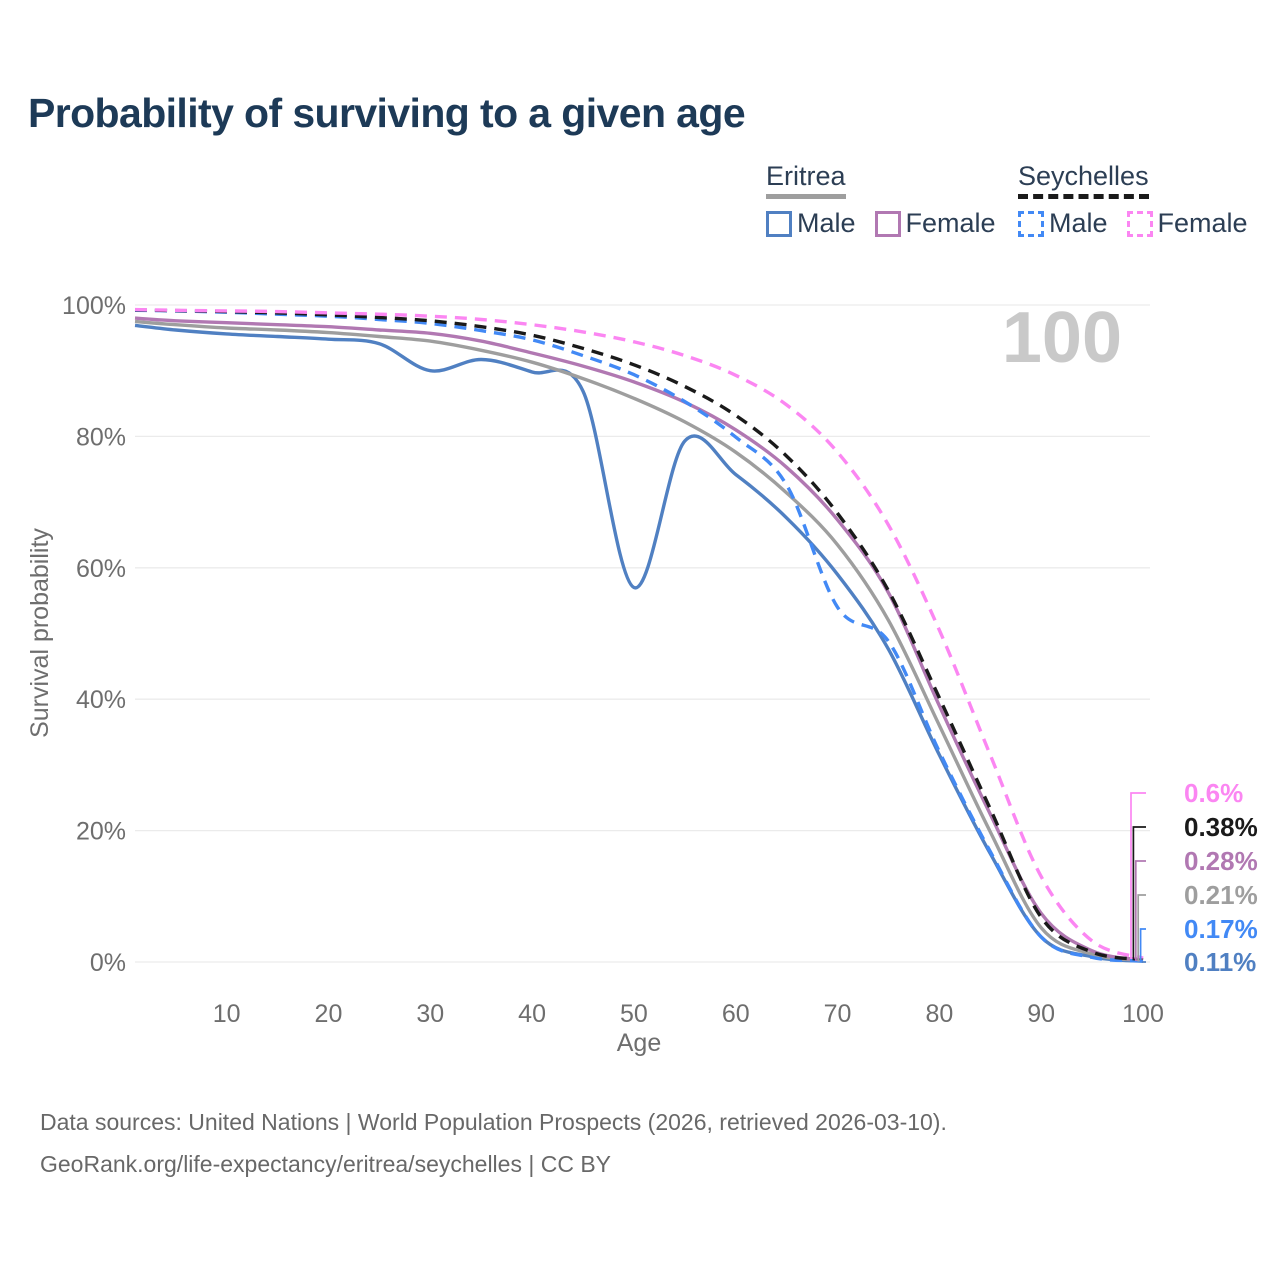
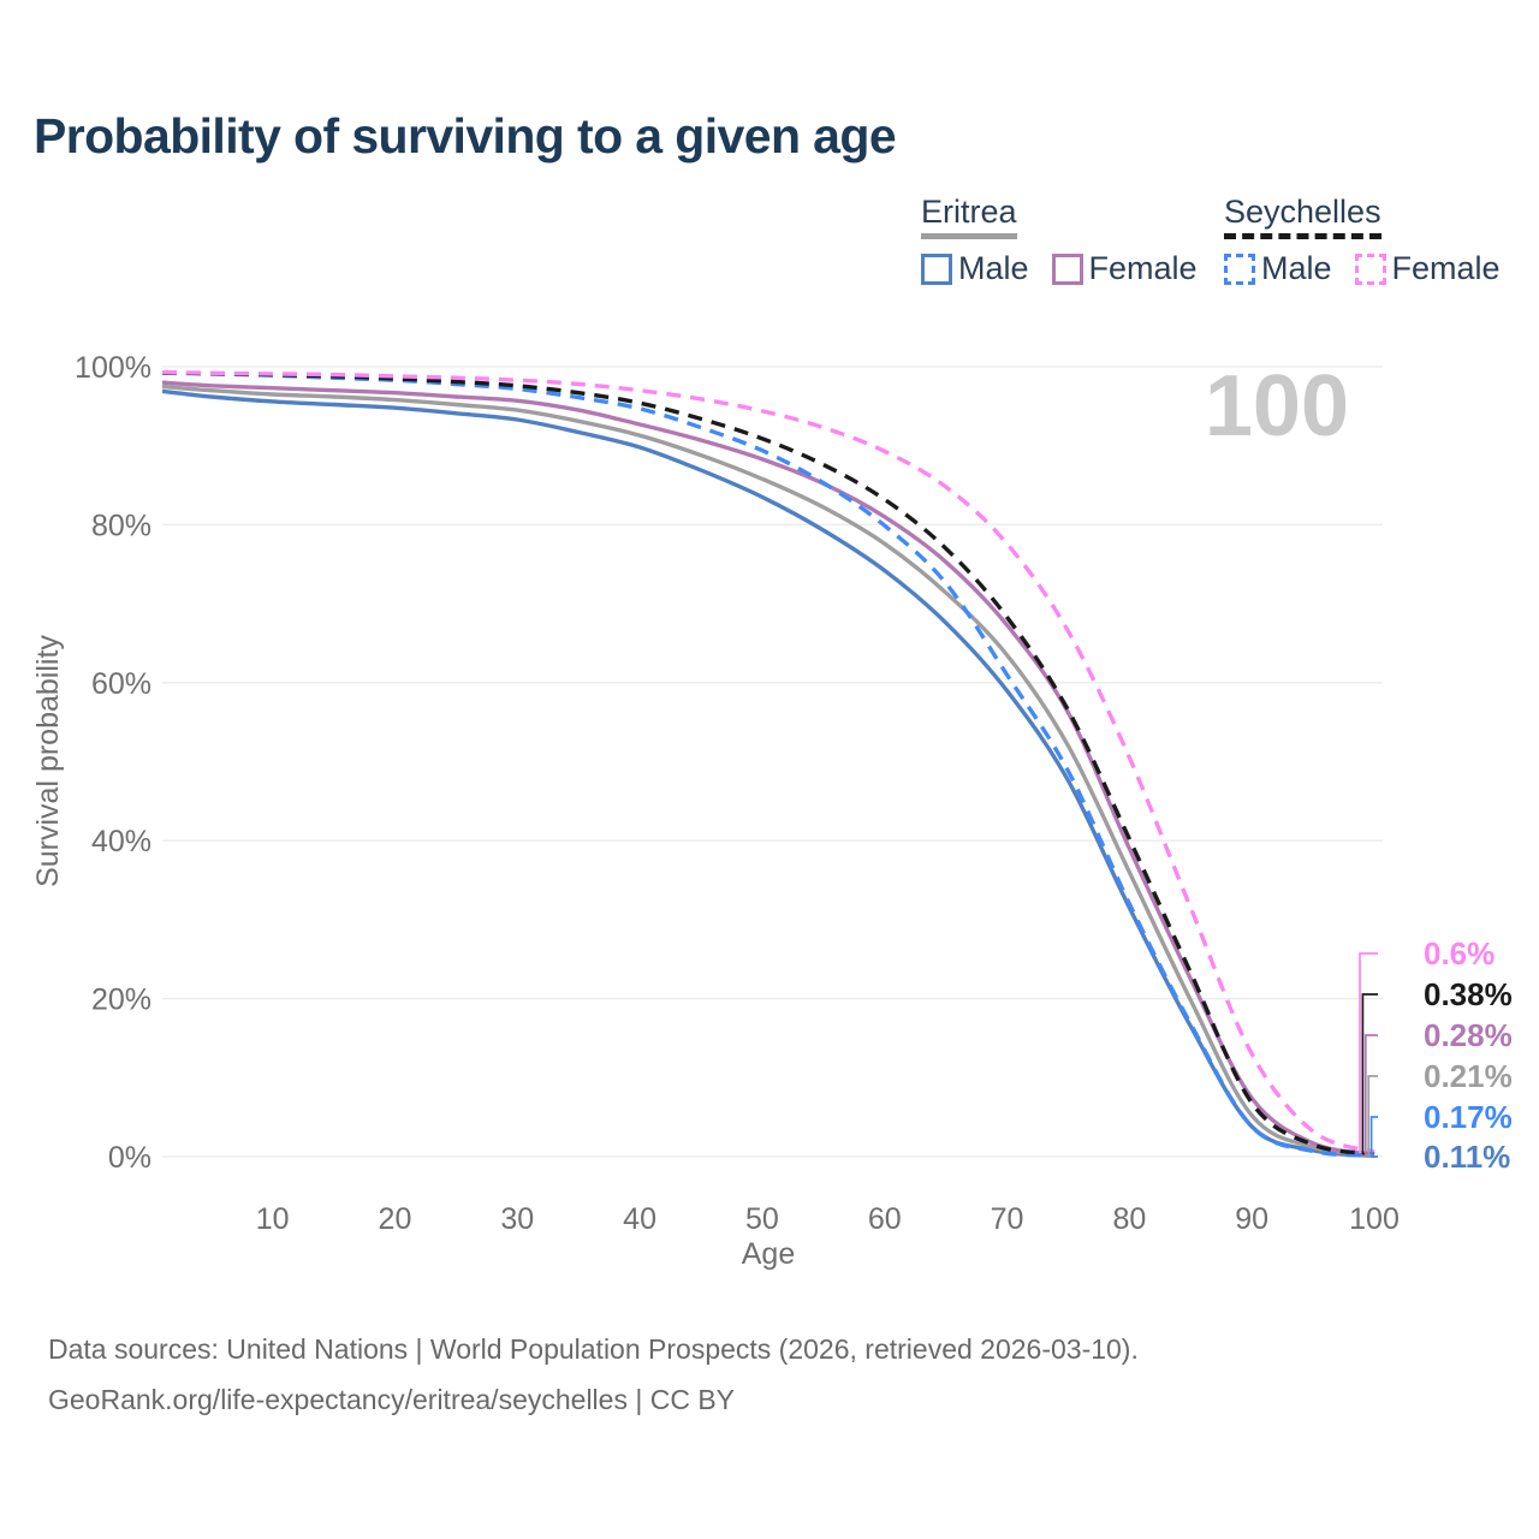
Eritrea Male/30: 90% -> 93%
Eritrea Male/50: 57% -> 84%
Seychelles Male/70: 54% -> 61%
